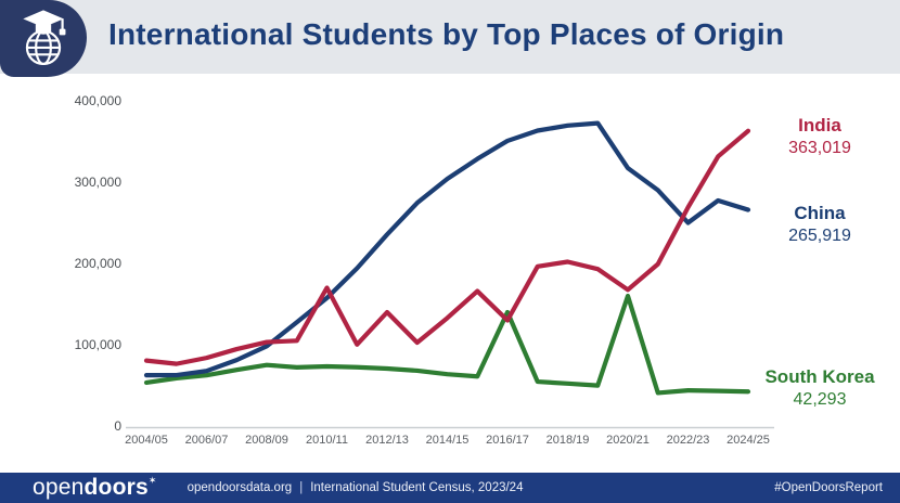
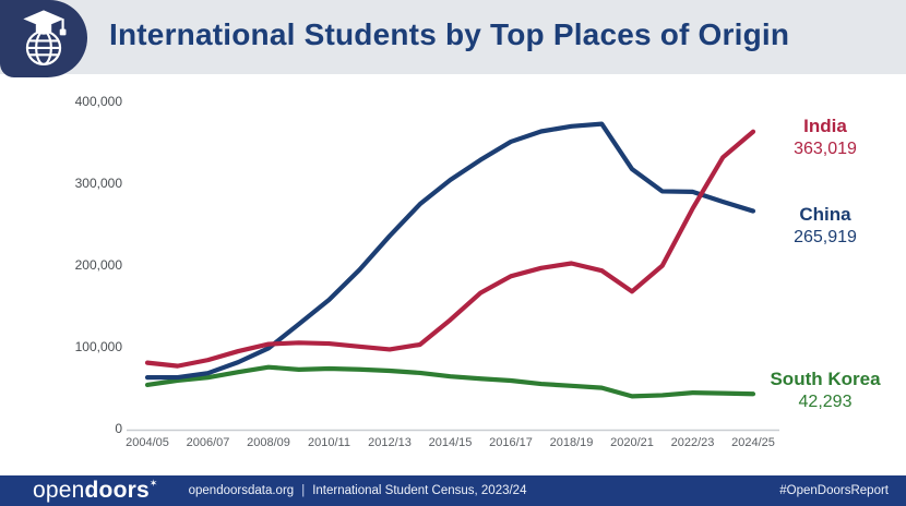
India/2010/11: 170000 -> 100000
India/2012/13: 140000 -> 100000
South Korea/2016/17: 140000 -> 60000
India/2016/17: 130000 -> 190000
South Korea/2020/21: 160000 -> 40000
China/2022/23: 250000 -> 290000
